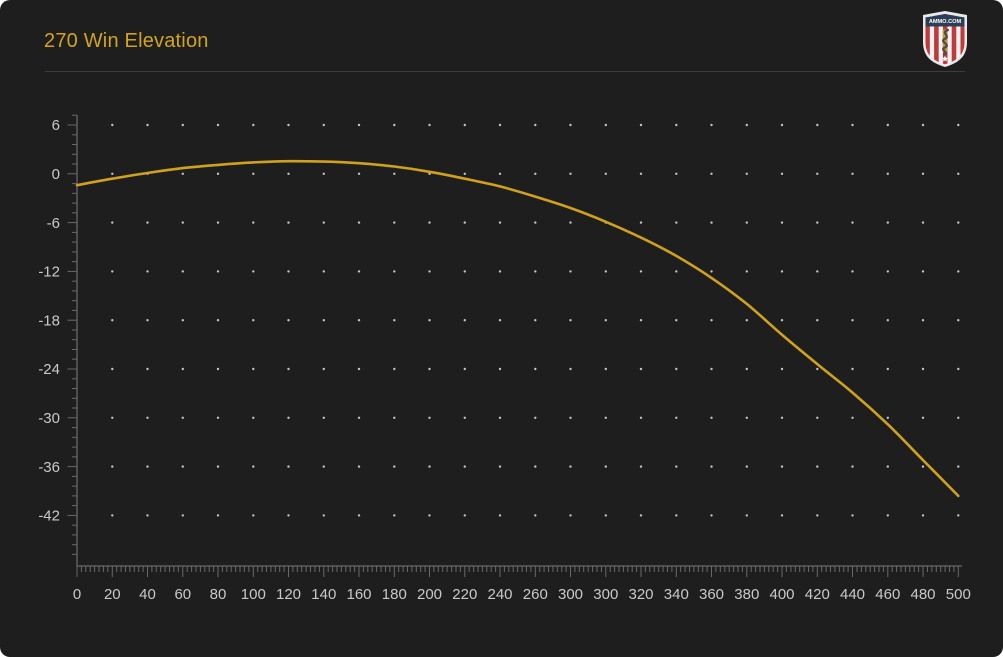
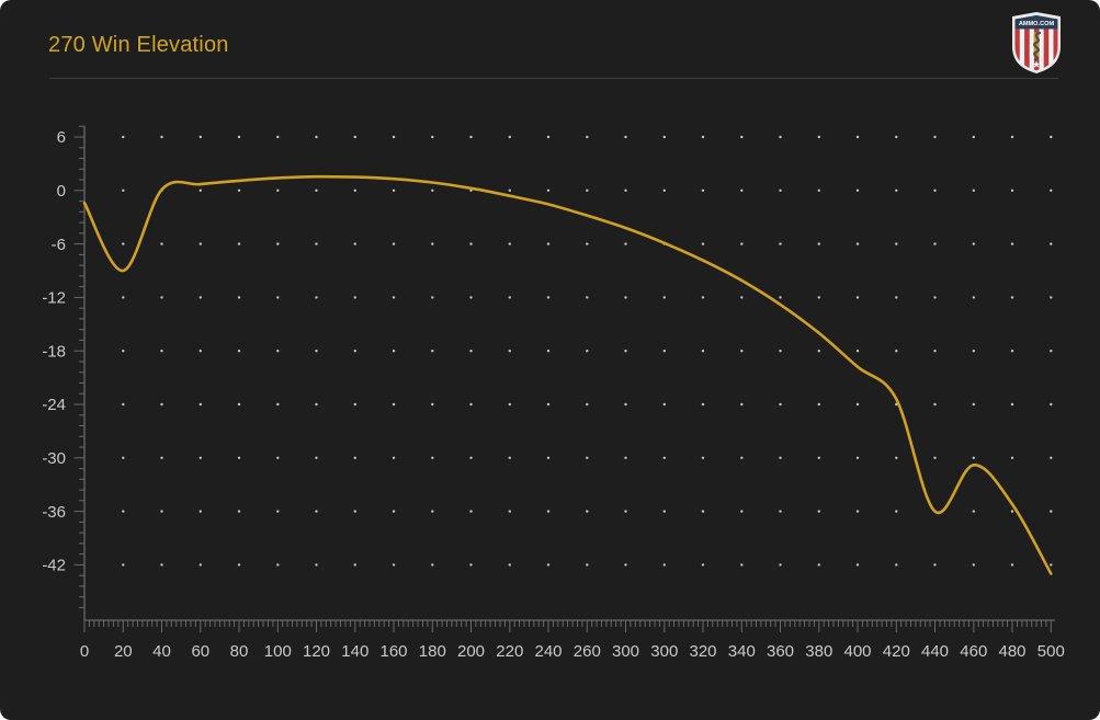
20: -1 -> -9
440: -27 -> -36
500: -40 -> -43
